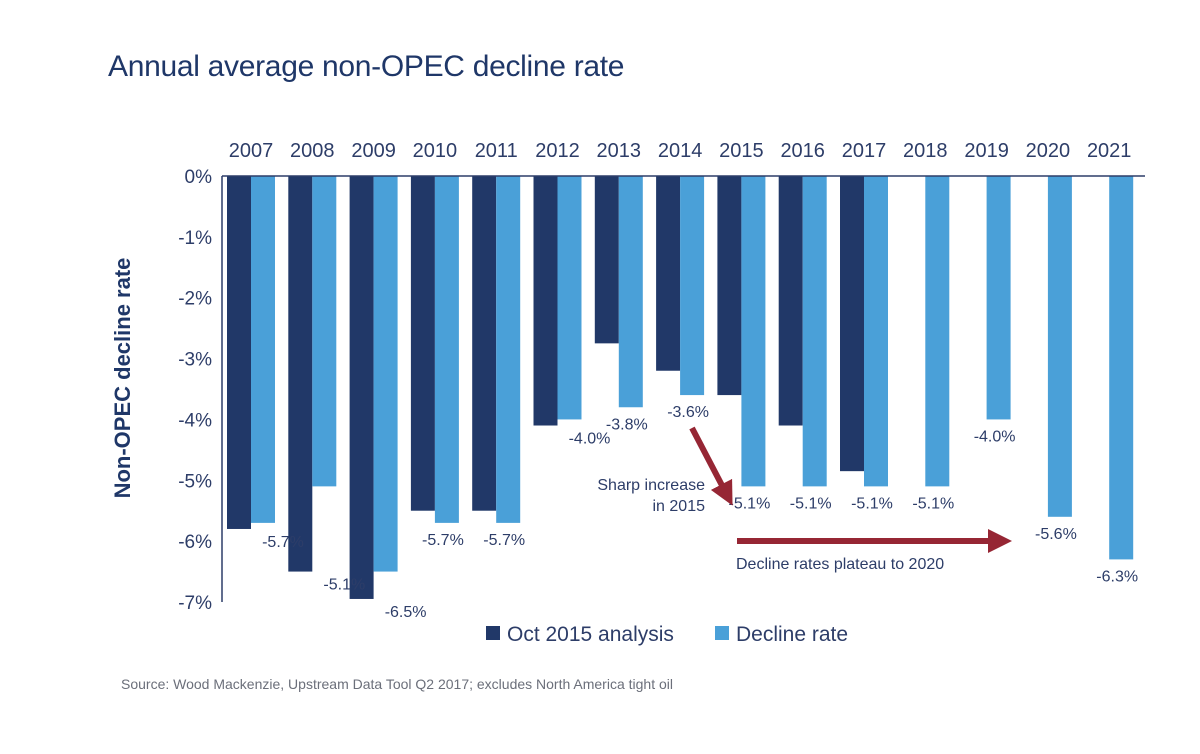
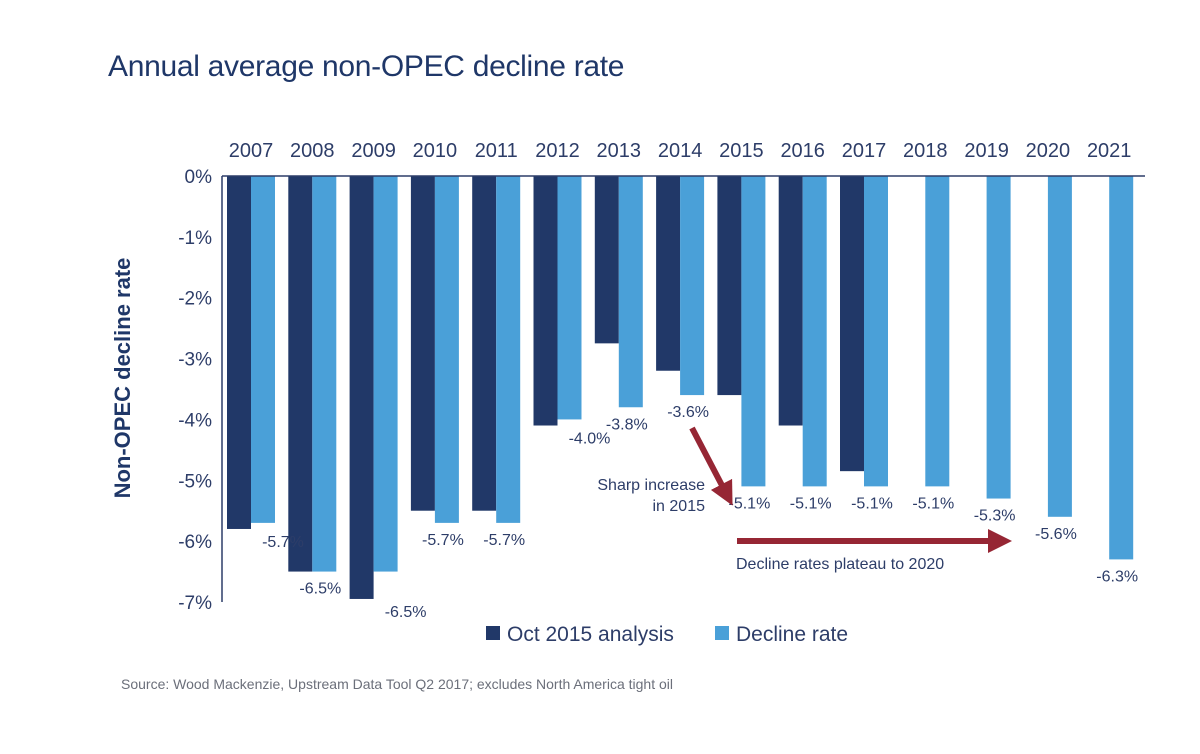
Decline rate/2008: -5.1% -> -6.5%
Decline rate/2019: -4.0% -> -5.3%
